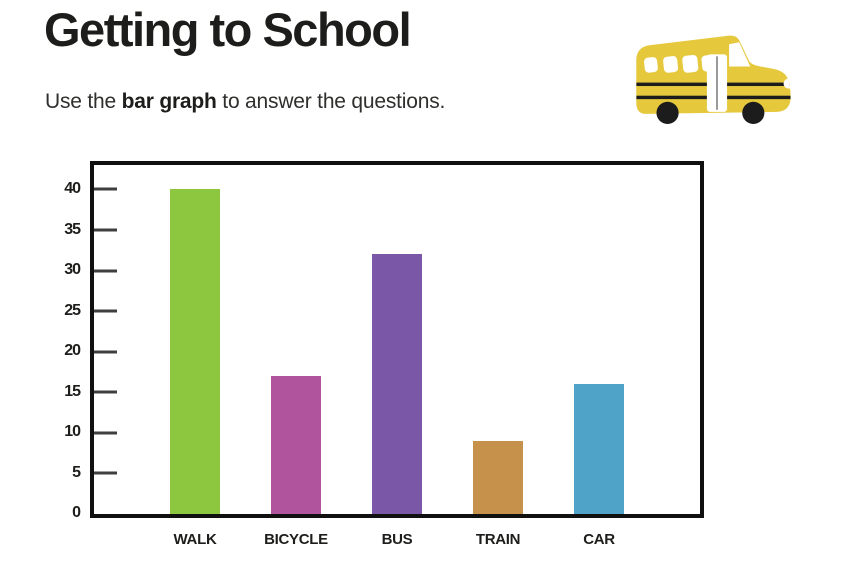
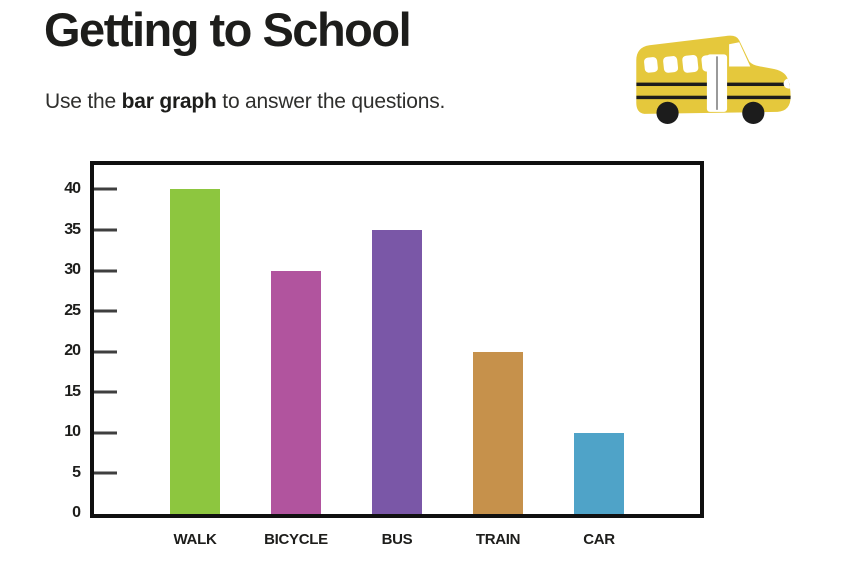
BICYCLE: 17 -> 30
BUS: 32 -> 35
TRAIN: 9 -> 20
CAR: 16 -> 10
